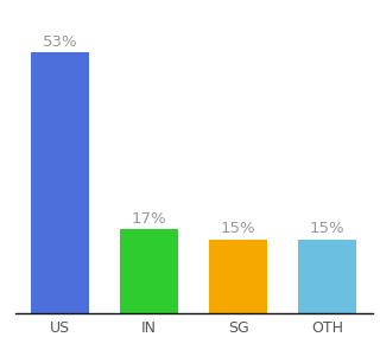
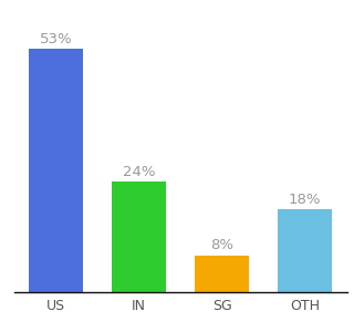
IN: 17% -> 24%
SG: 15% -> 8%
OTH: 15% -> 18%
